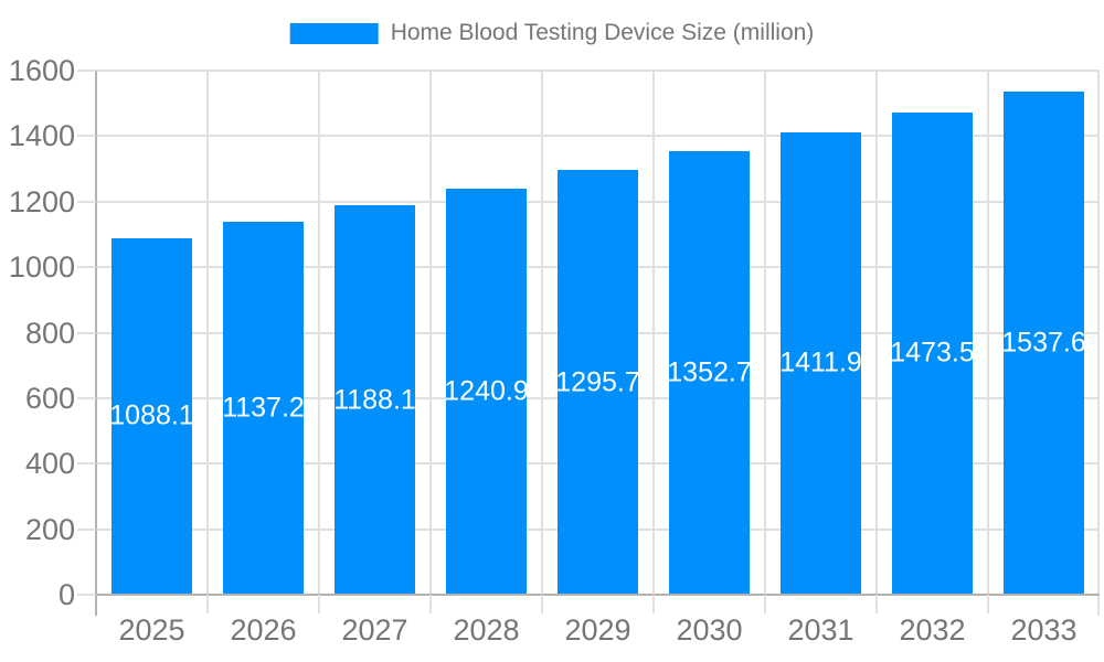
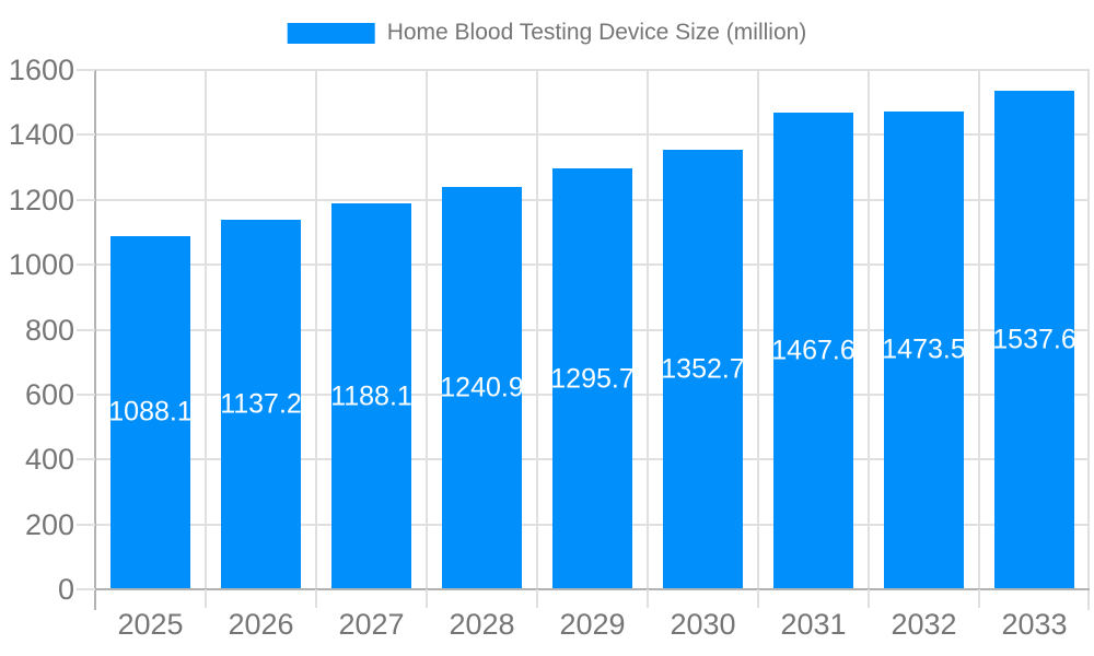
2031: 1411.9 -> 1467.6
